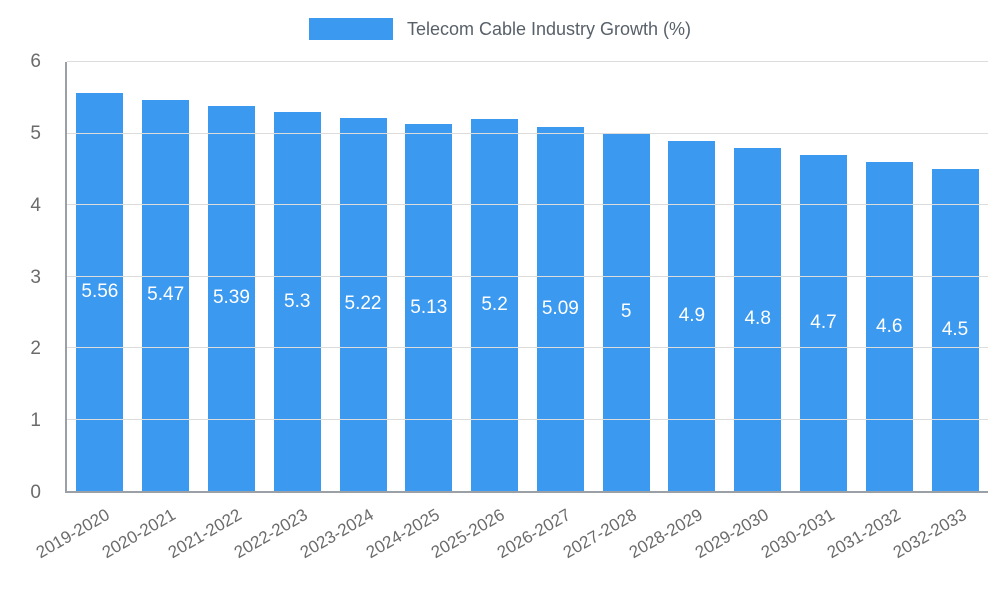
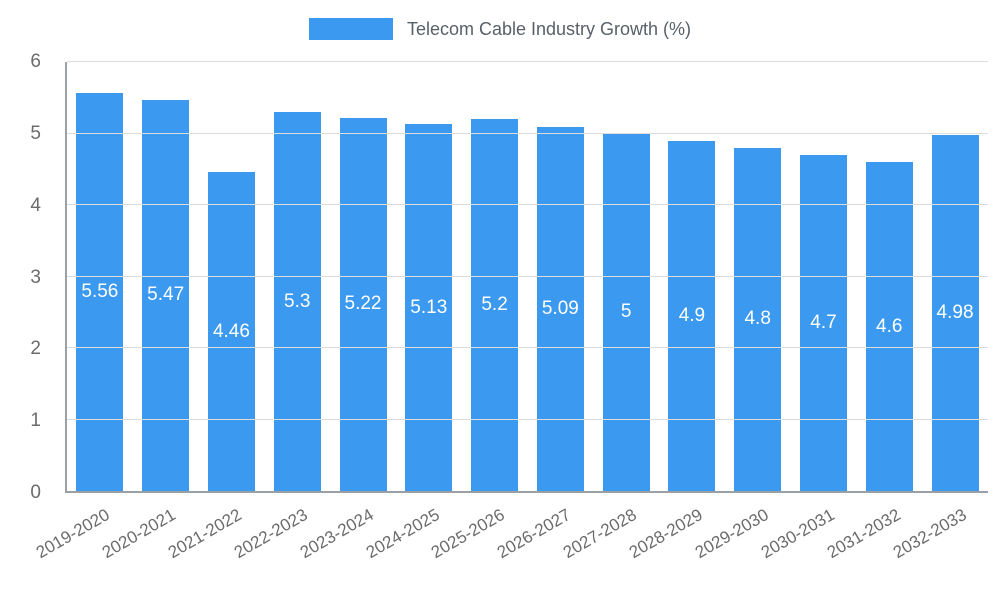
2021-2022: 5.39 -> 4.46
2032-2033: 4.5 -> 4.98
